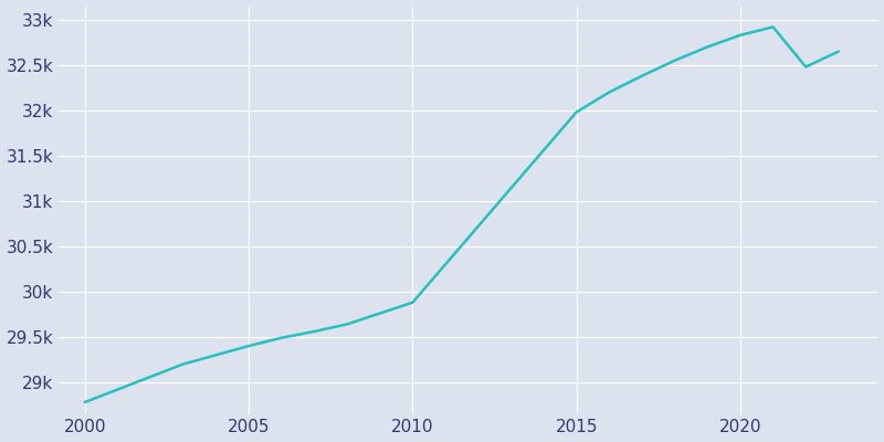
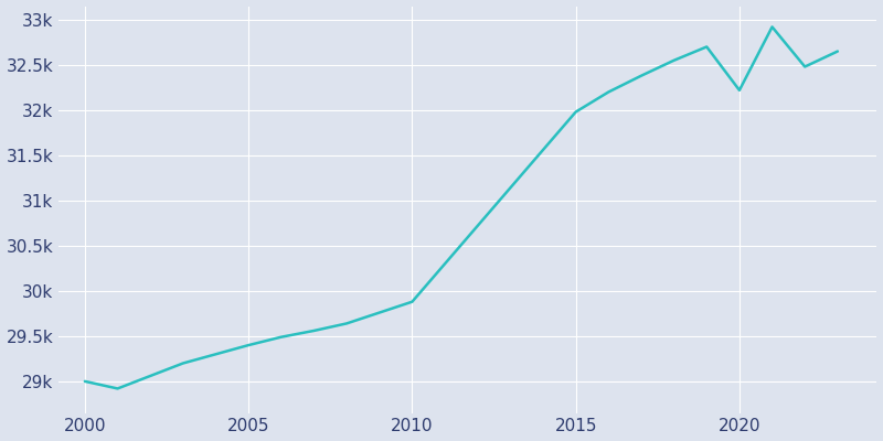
2000: 28.78k -> 29.00k
2020: 32.83k -> 32.22k
